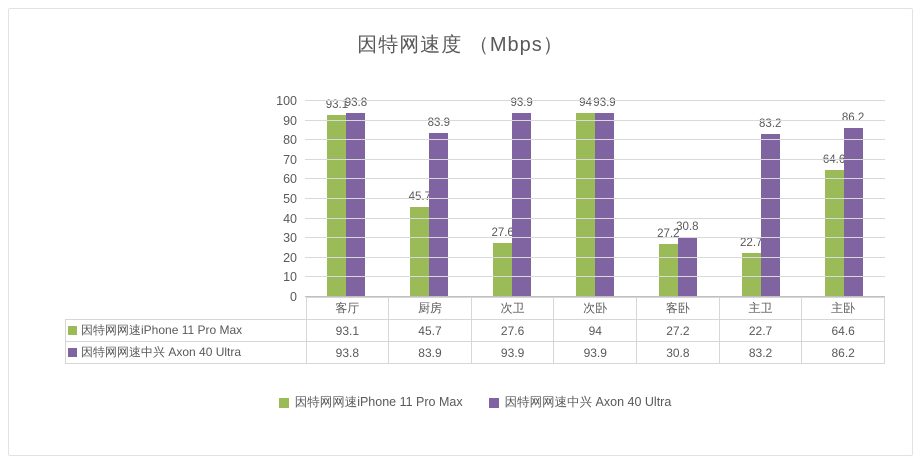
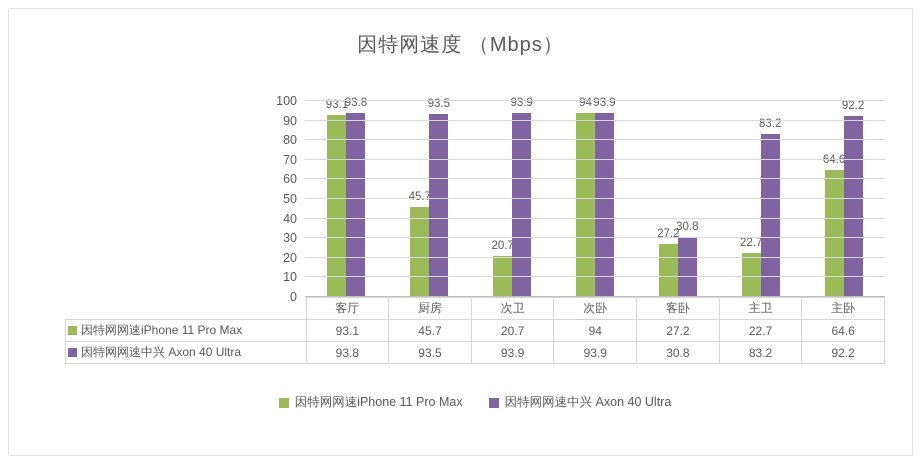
因特网网速中兴 Axon 40 Ultra/厨房: 83.9 -> 93.5
因特网网速iPhone 11 Pro Max/次卫: 27.6 -> 20.7
因特网网速中兴 Axon 40 Ultra/主卧: 86.2 -> 92.2
